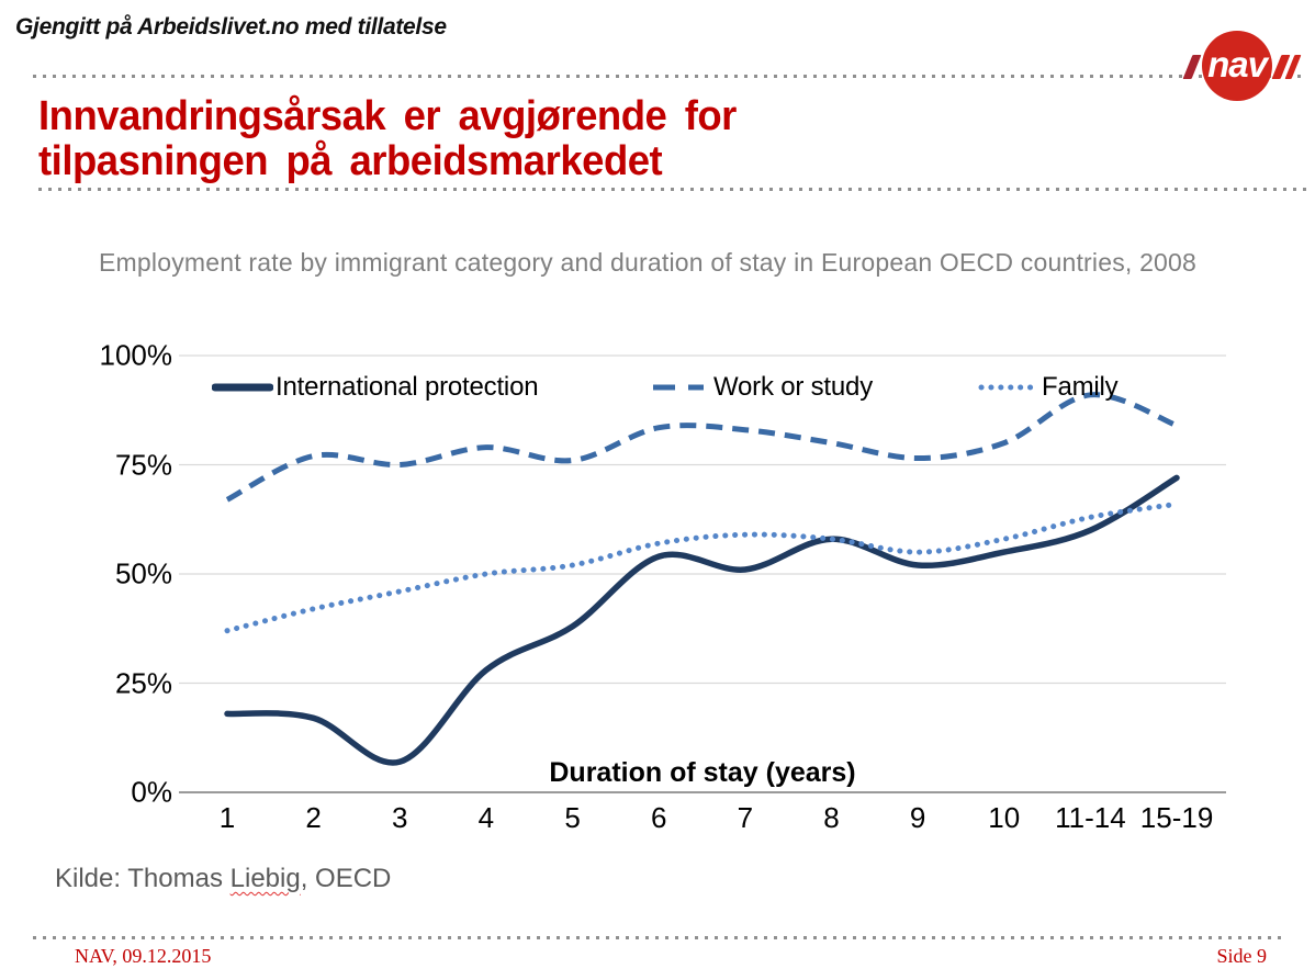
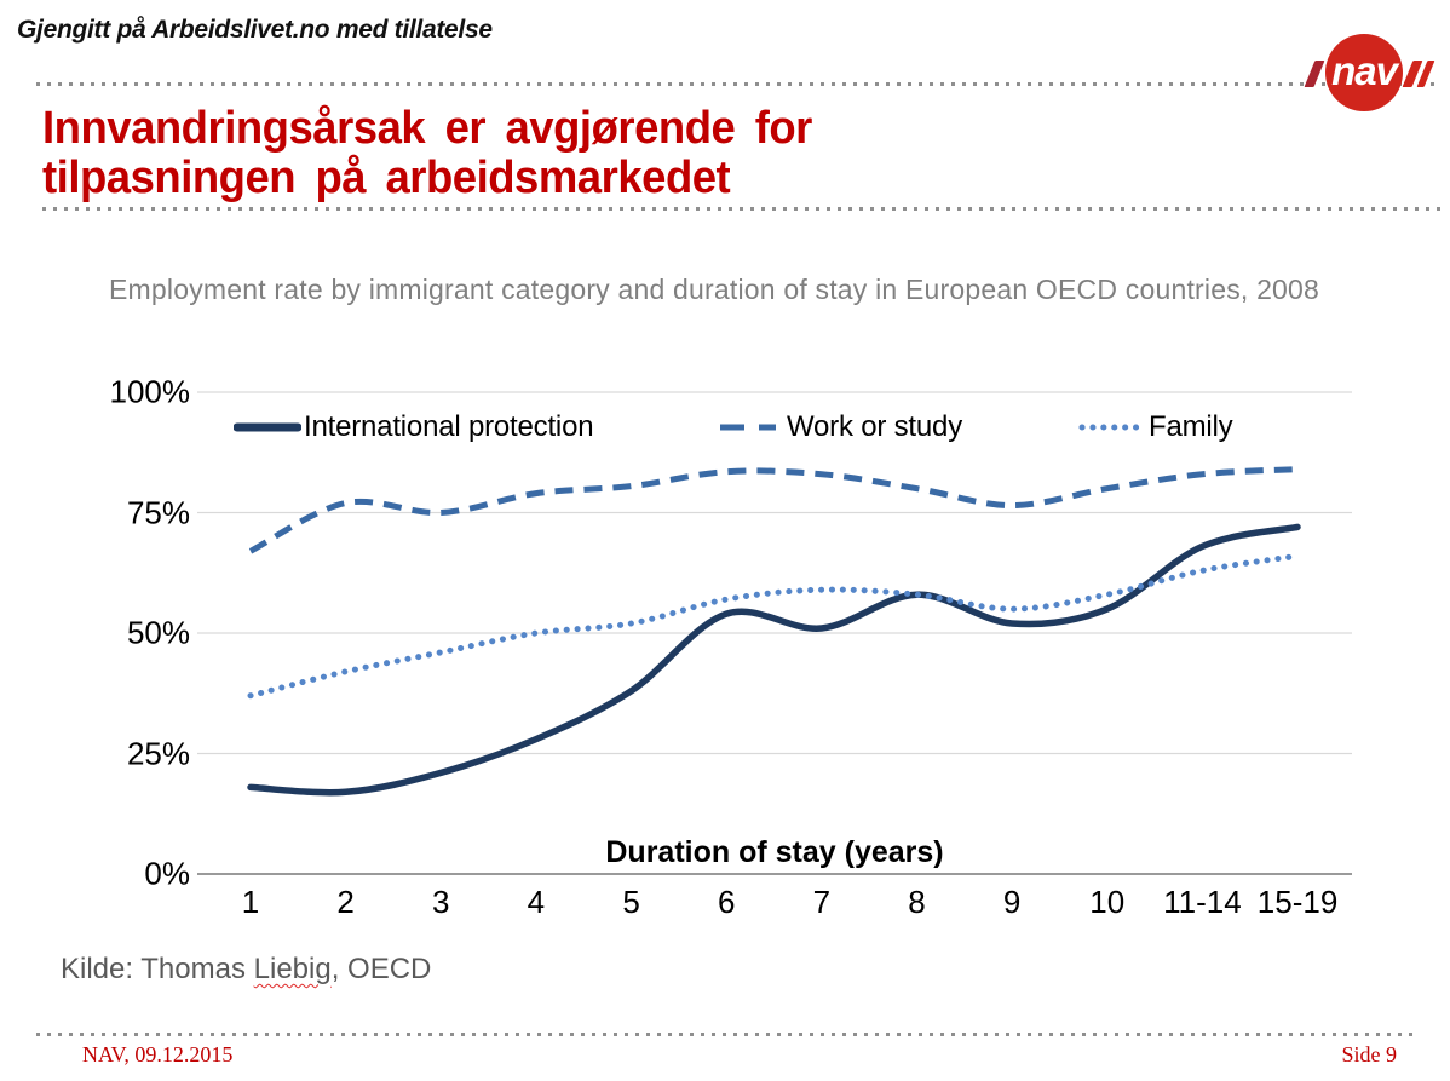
International protection/3: 7% -> 21%
Work or study/5: 76% -> 80%
International protection/11-14: 60% -> 68%
Work or study/11-14: 91% -> 83%
